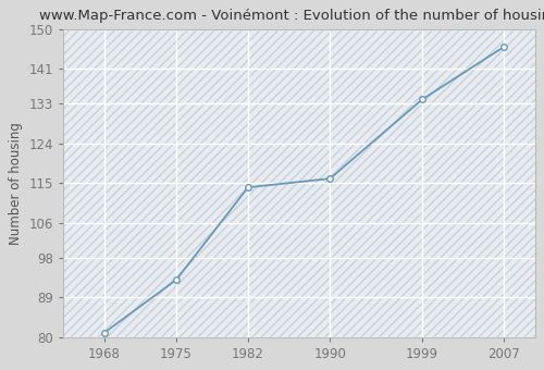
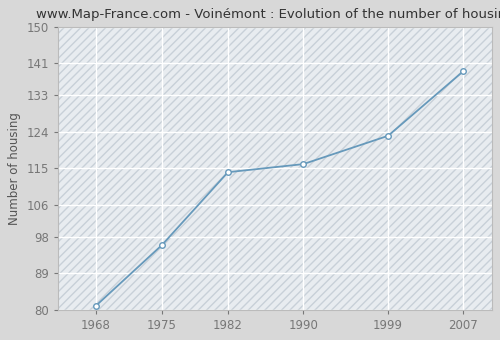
1975: 93 -> 96
1999: 134 -> 123
2007: 146 -> 139
